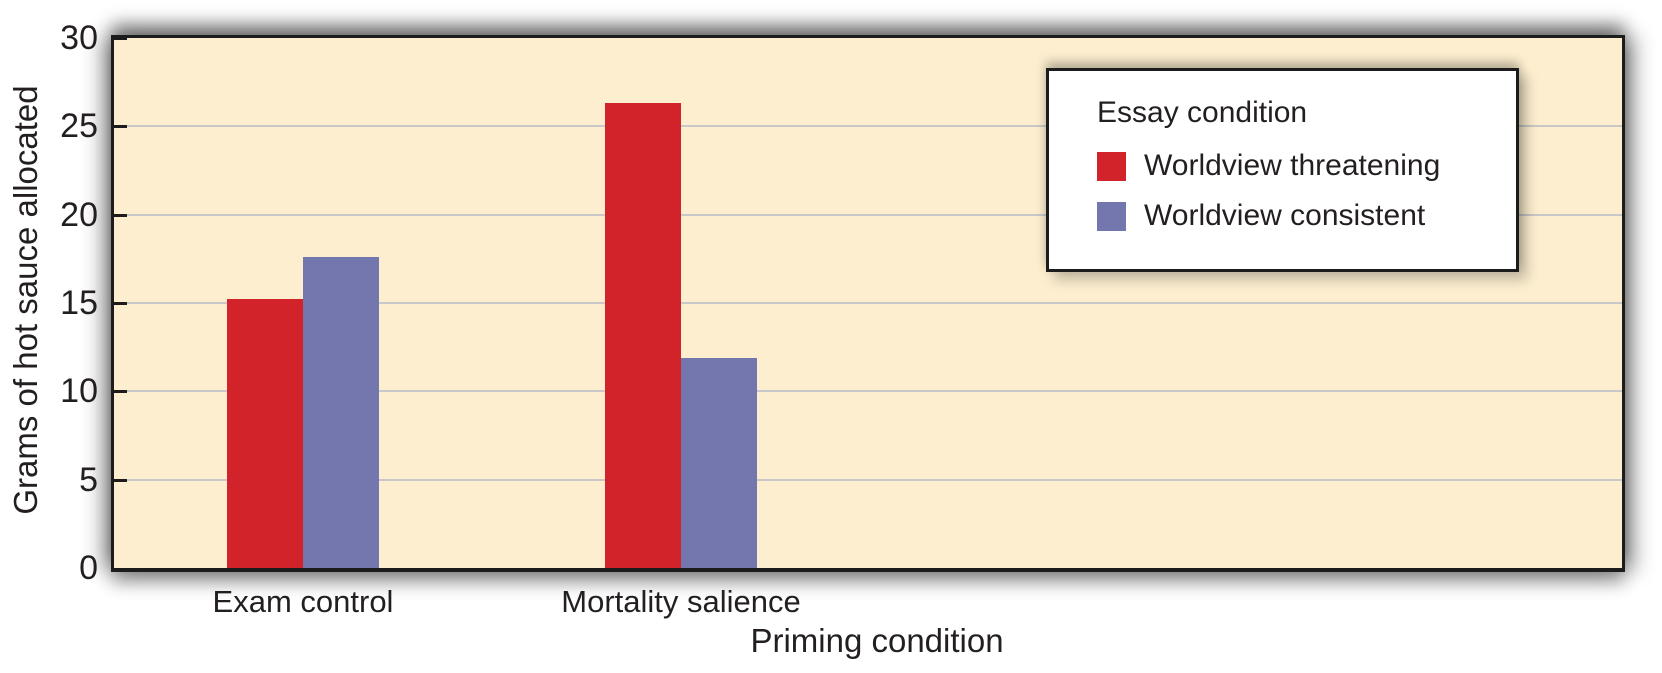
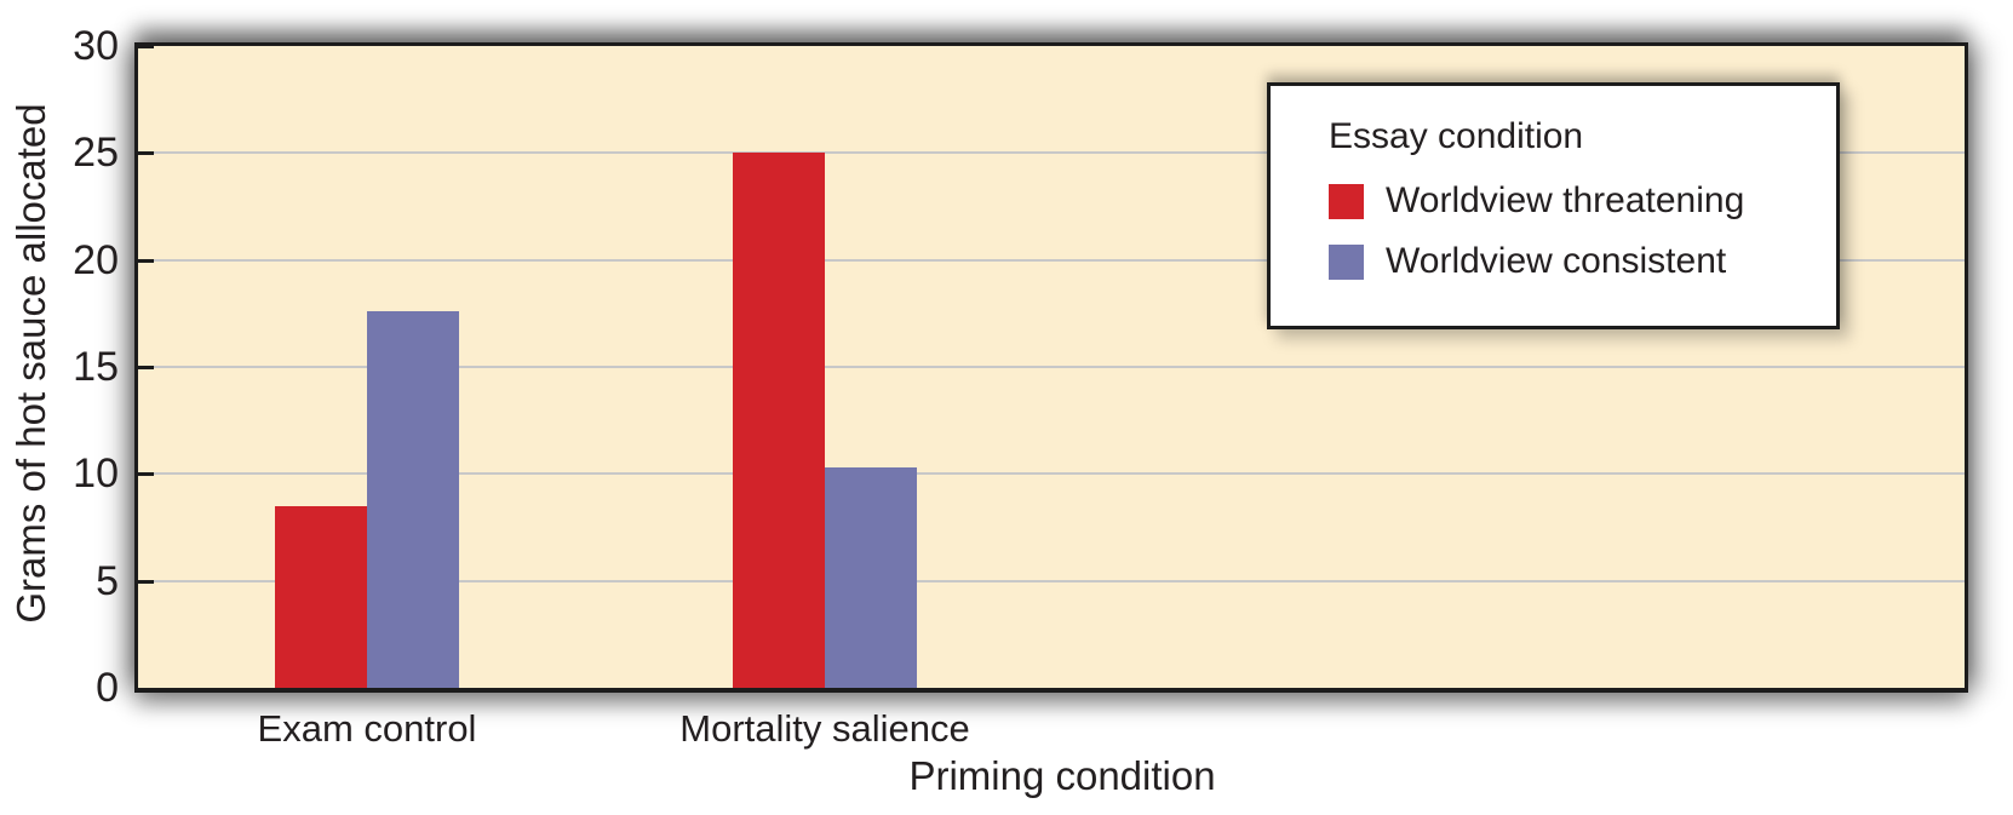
Worldview threatening/Exam control: 15.2 -> 8.5
Worldview threatening/Mortality salience: 26.3 -> 25.0
Worldview consistent/Mortality salience: 11.9 -> 10.3
